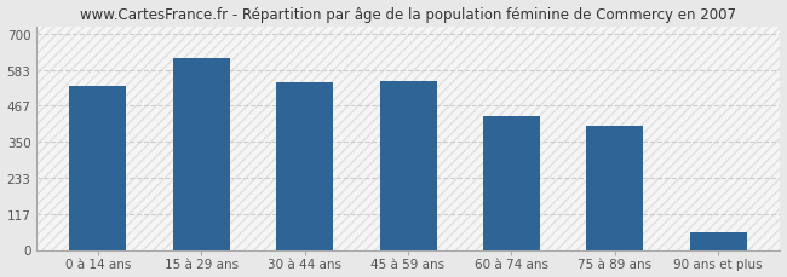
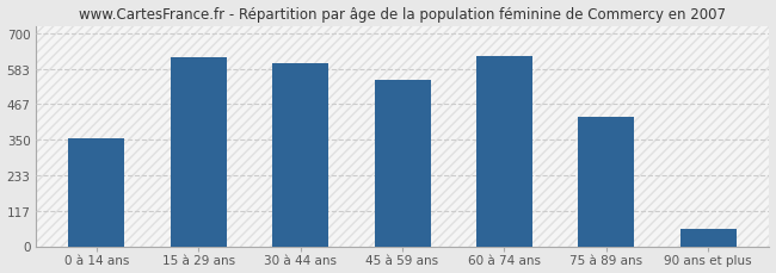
0 à 14 ans: 530 -> 355
30 à 44 ans: 543 -> 600
60 à 74 ans: 432 -> 625
75 à 89 ans: 400 -> 425
